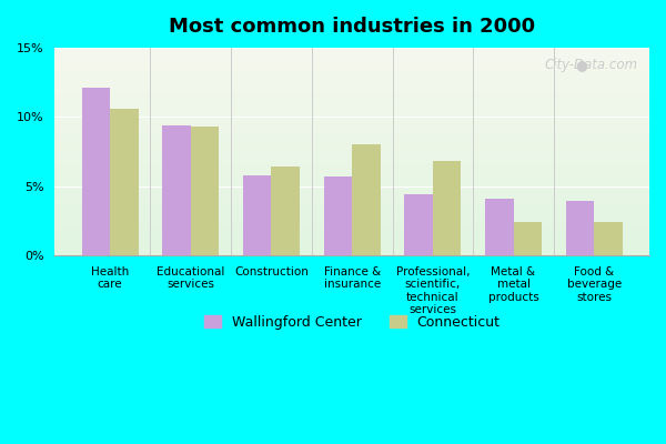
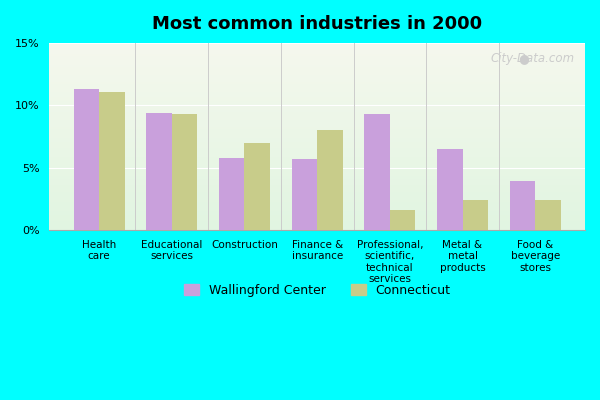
Wallingford Center/Health care: 12.1% -> 11.3%
Connecticut/Health care: 10.6% -> 11.1%
Connecticut/Construction: 6.4% -> 7.0%
Wallingford Center/Professional, scientific, technical services: 4.4% -> 9.3%
Connecticut/Professional, scientific, technical services: 6.8% -> 1.6%
Wallingford Center/Metal & metal products: 4.1% -> 6.5%
